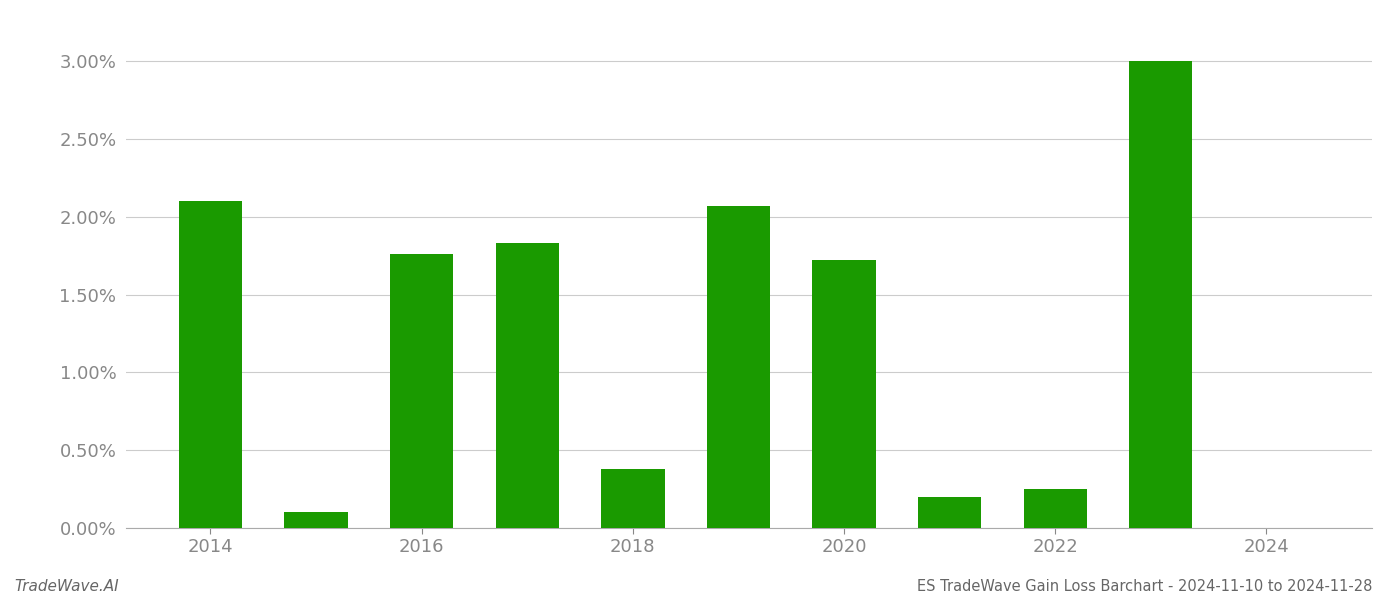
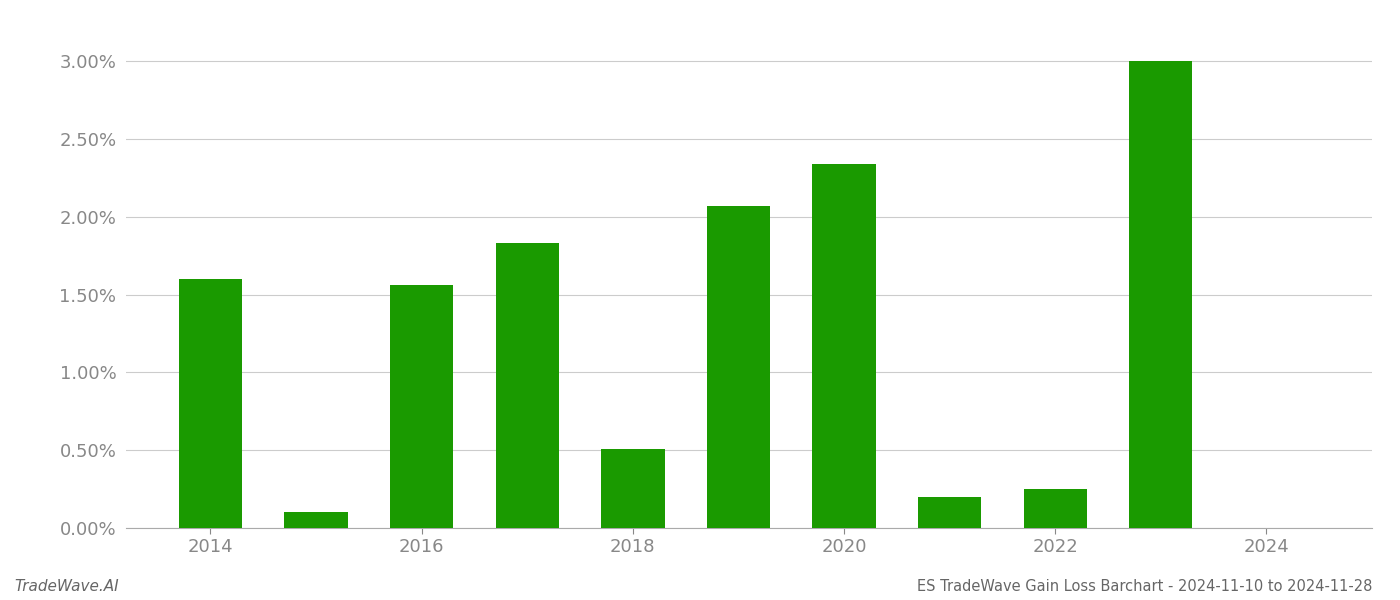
2014: 2.10% -> 1.60%
2016: 1.76% -> 1.56%
2018: 0.38% -> 0.51%
2020: 1.72% -> 2.34%
